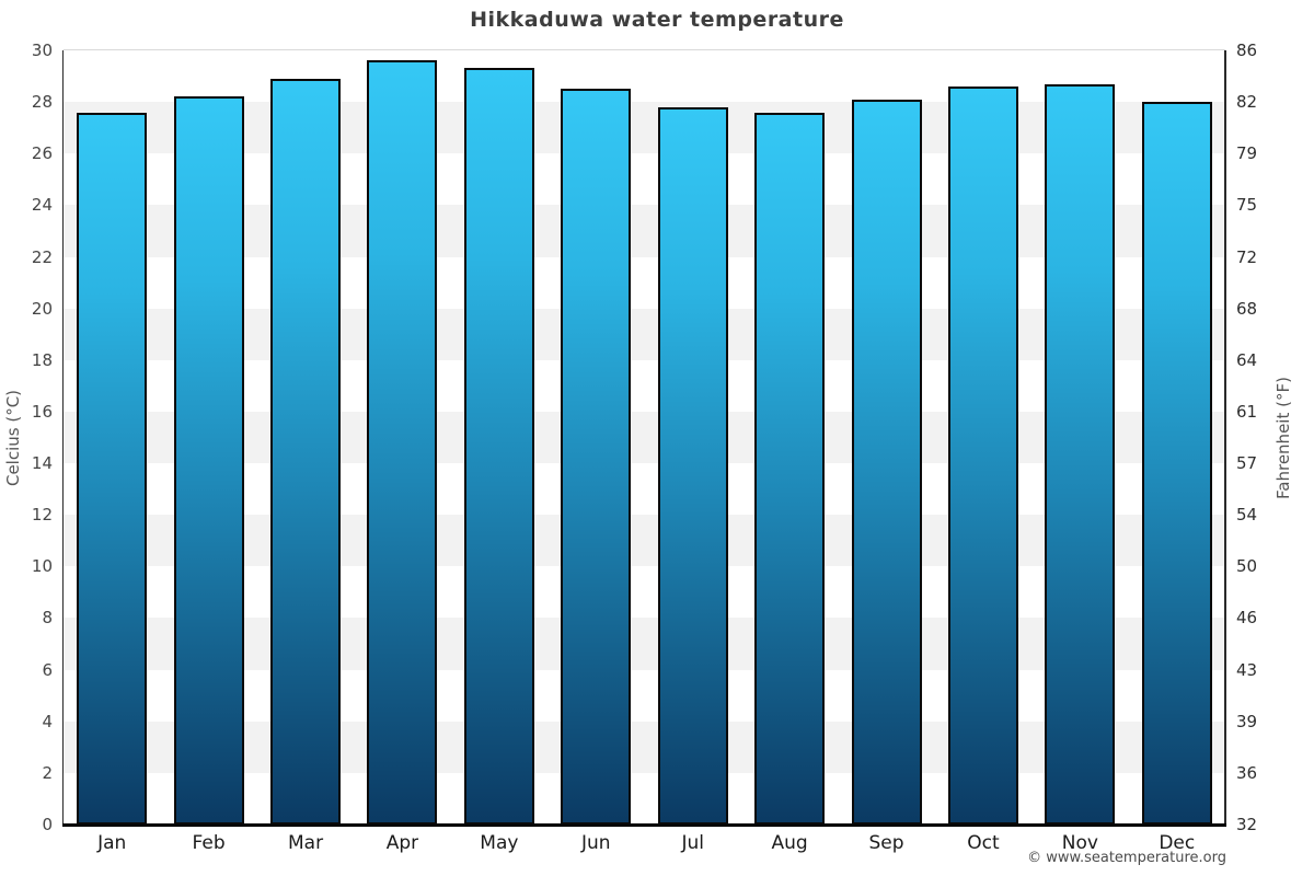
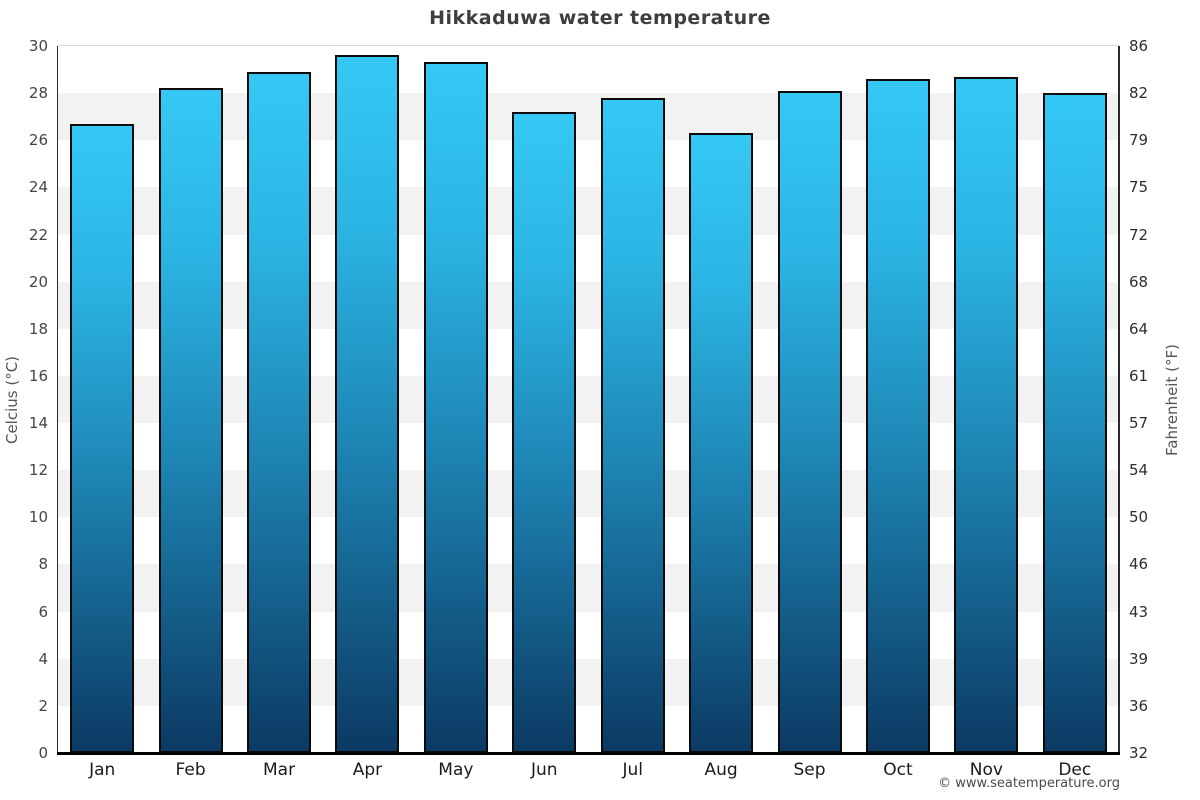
Jan: 27.6 -> 26.7
Jun: 28.5 -> 27.2
Aug: 27.6 -> 26.3
